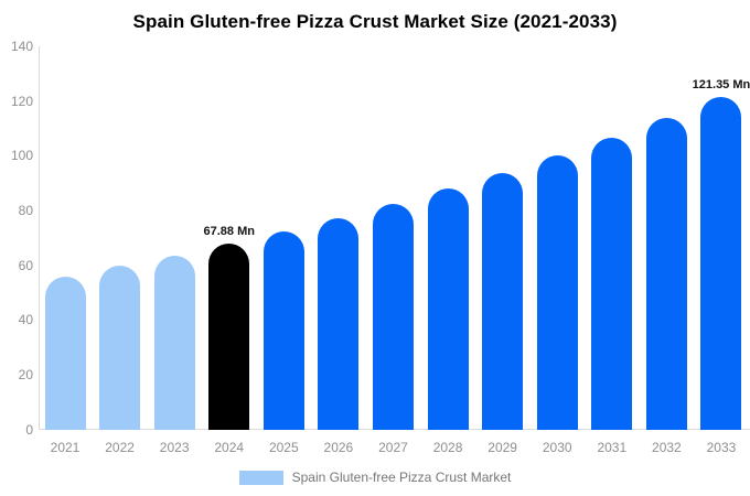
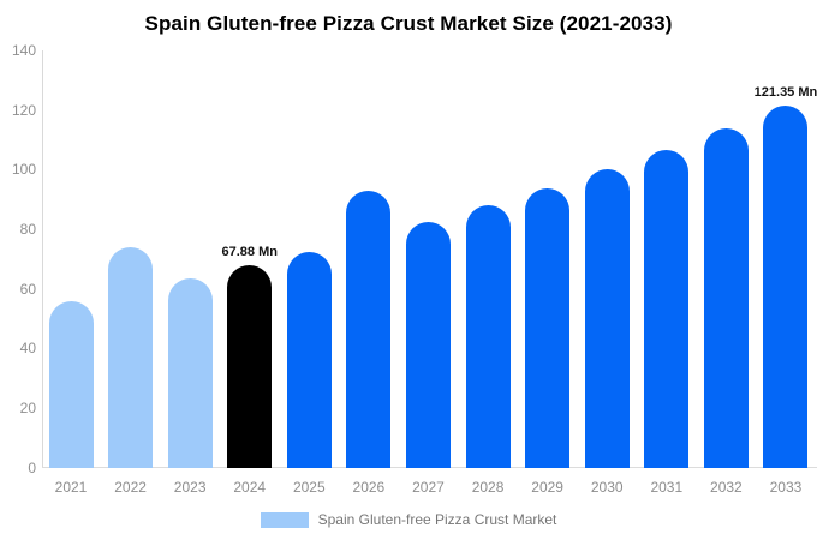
2022: 60 -> 74
2026: 77 -> 93
